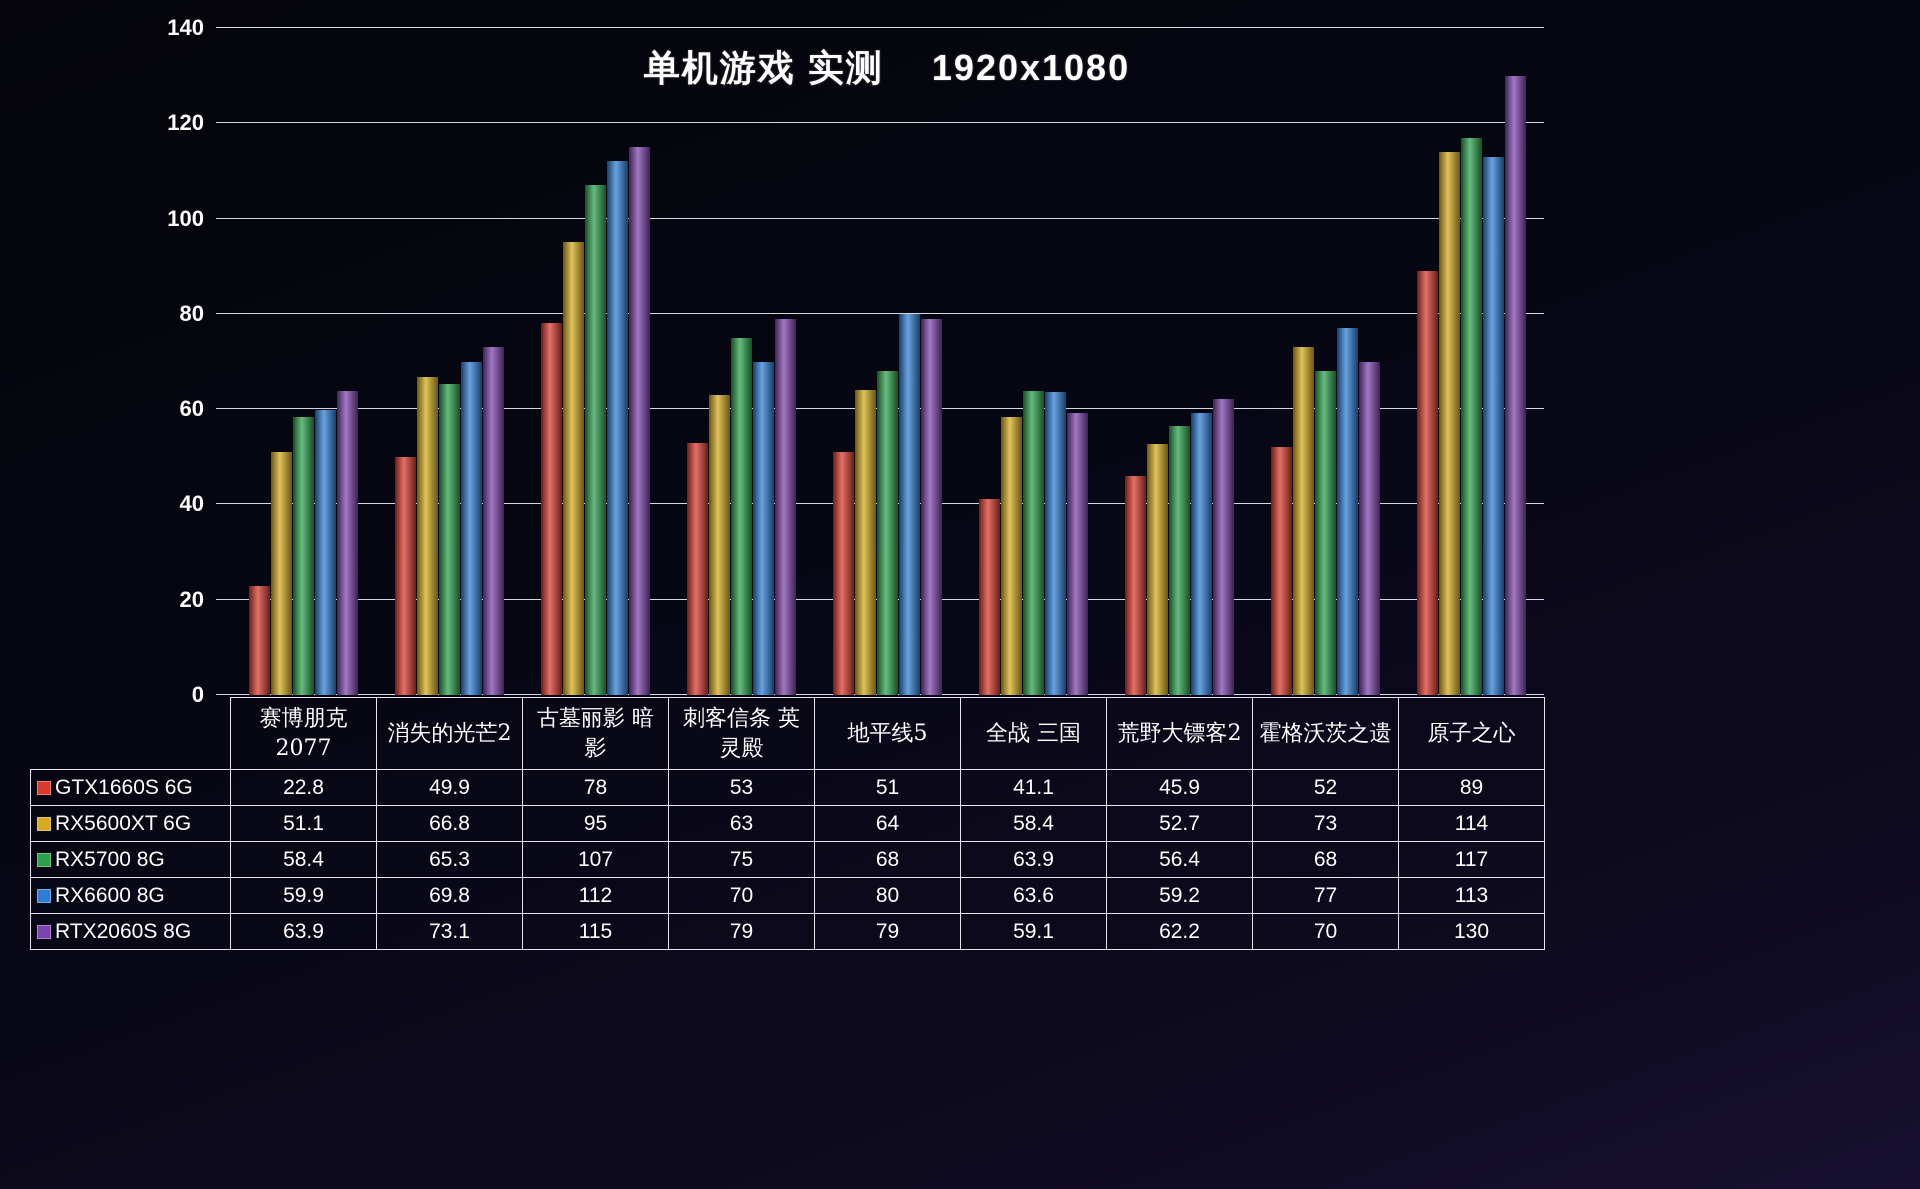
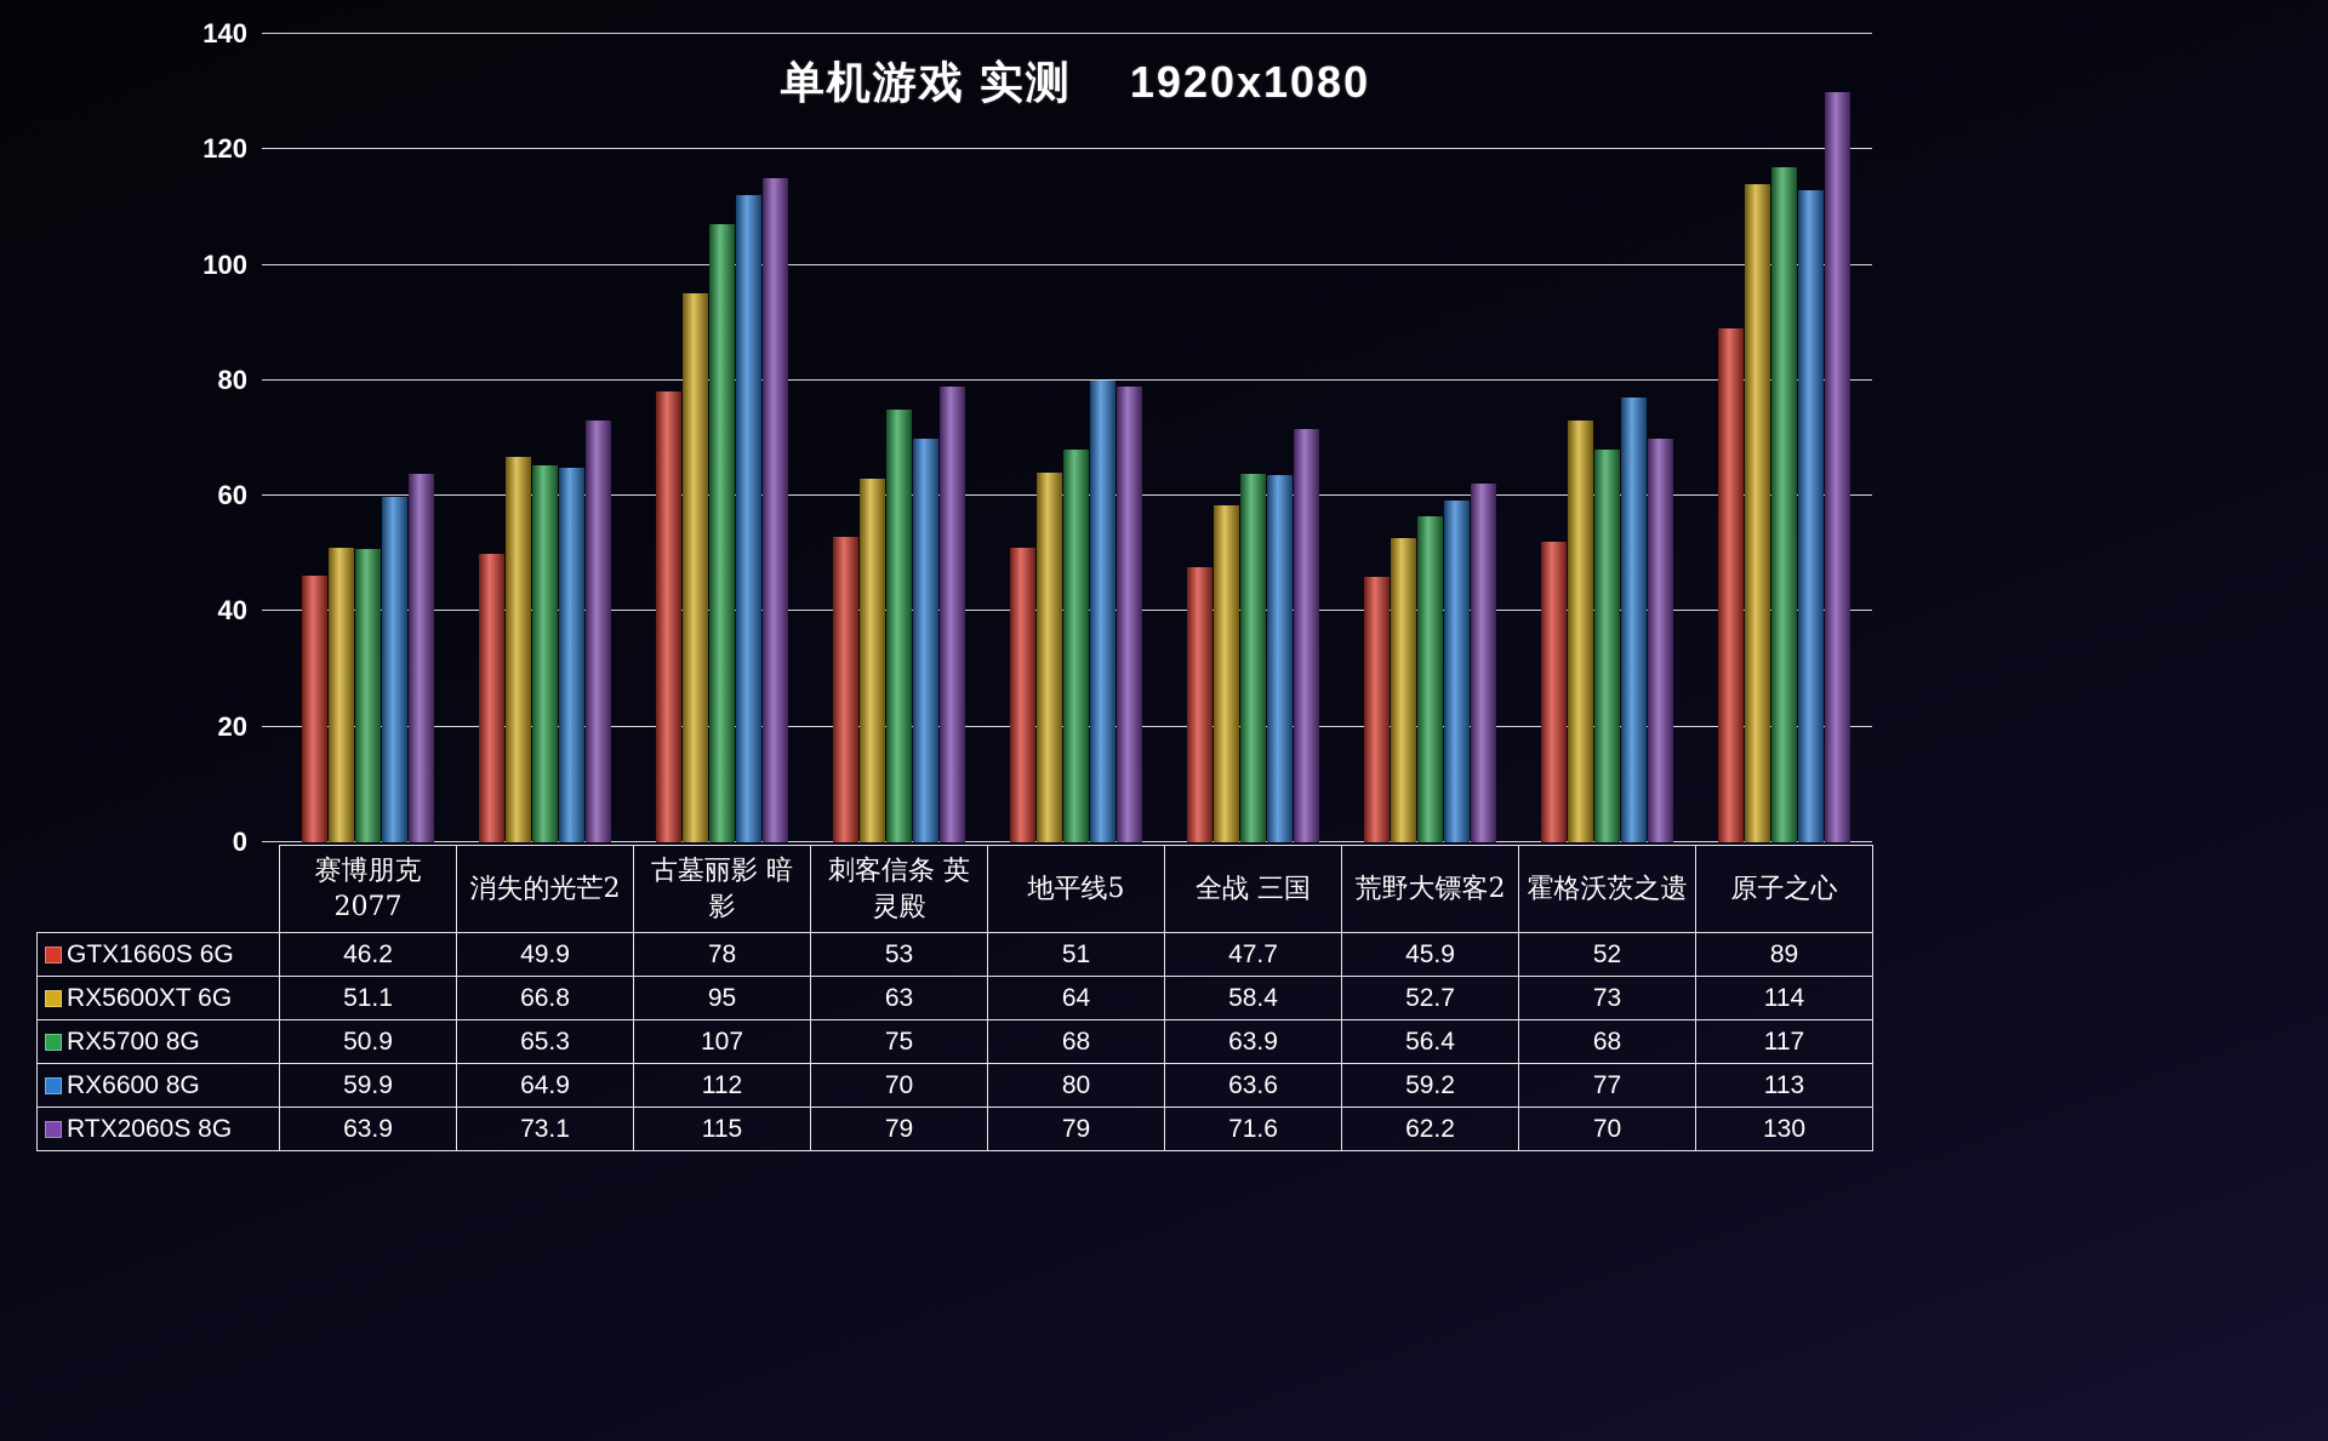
GTX1660S 6G/赛博朋克2077: 22.8 -> 46.2
RX5700 8G/赛博朋克2077: 58.4 -> 50.9
RX6600 8G/消失的光芒2: 69.8 -> 64.9
GTX1660S 6G/全战 三国: 41.1 -> 47.7
RTX2060S 8G/全战 三国: 59.1 -> 71.6
